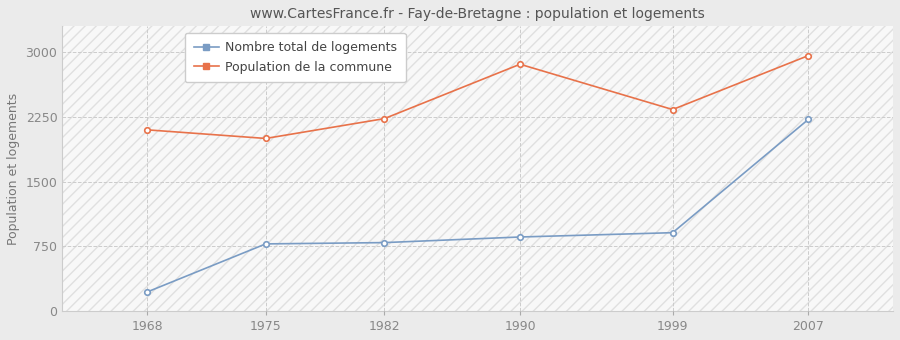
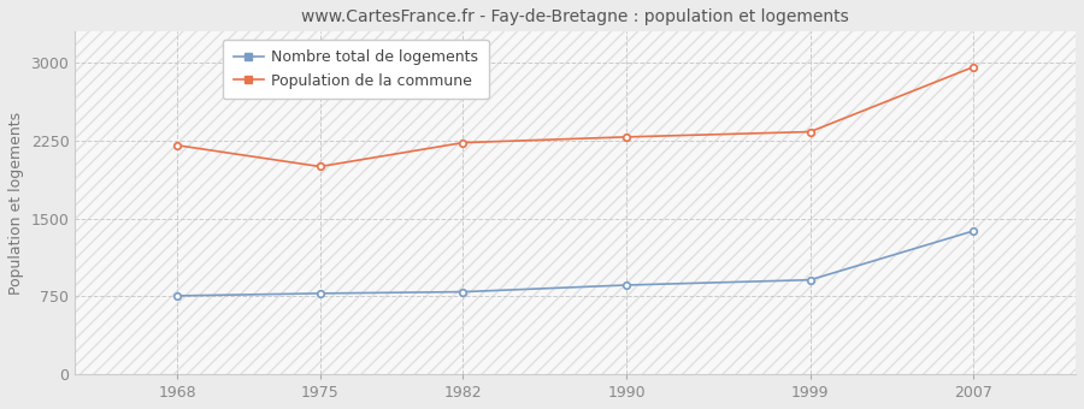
Nombre total de logements/1968: 220 -> 760
Population de la commune/1968: 2100 -> 2200
Population de la commune/1990: 2860 -> 2280
Nombre total de logements/2007: 2220 -> 1380
